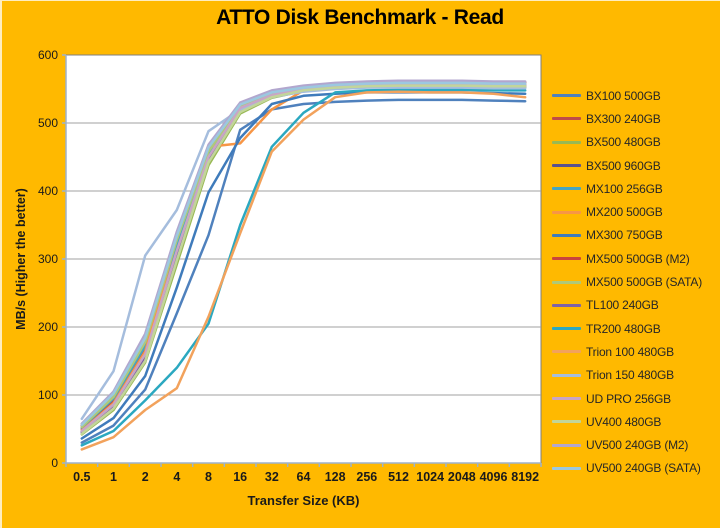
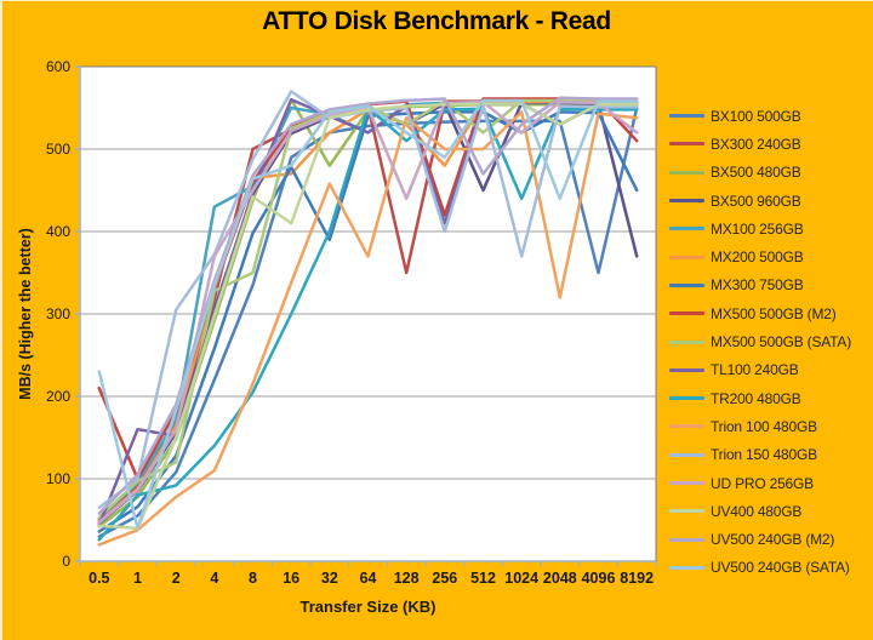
MX500 500GB (M2)/0.5: 60 -> 210
UV500 240GB (SATA)/0.5: 60 -> 230
TL100 240GB/1: 80 -> 160
TR200 480GB/1: 50 -> 80
Trion 150 480GB/1: 140 -> 100
UV400 480GB/1: 80 -> 40
UV500 240GB (SATA)/1: 100 -> 40
MX500 500GB (SATA)/2: 180 -> 120
MX100 256GB/4: 320 -> 430
UD PRO 256GB/4: 310 -> 370
BX300 240GB/8: 450 -> 500
MX500 500GB (SATA)/8: 460 -> 350
BX500 480GB/16: 510 -> 560
MX100 256GB/16: 520 -> 550
TL100 240GB/16: 520 -> 560
TR200 480GB/16: 350 -> 300
Trion 150 480GB/16: 520 -> 570
UV400 480GB/16: 520 -> 410
UV500 240GB (SATA)/16: 530 -> 480
BX500 480GB/32: 540 -> 480
MX300 750GB/32: 530 -> 390
TR200 480GB/32: 460 -> 400
MX100 256GB/64: 550 -> 520
TL100 240GB/64: 550 -> 520
TR200 480GB/64: 520 -> 550
Trion 100 480GB/64: 500 -> 370
BX300 240GB/128: 560 -> 350
BX500 960GB/128: 550 -> 530
MX200 500GB/128: 550 -> 530
MX500 500GB (SATA)/128: 560 -> 530
TR200 480GB/128: 540 -> 510
UD PRO 256GB/128: 550 -> 440
UV500 240GB (SATA)/128: 560 -> 520
MX200 500GB/256: 560 -> 480
MX500 500GB (M2)/256: 560 -> 420
TL100 240GB/256: 550 -> 410
Trion 100 480GB/256: 540 -> 500
Trion 150 480GB/256: 550 -> 400
UV500 240GB (SATA)/256: 560 -> 490
BX500 960GB/512: 560 -> 450
MX500 500GB (SATA)/512: 560 -> 520
Trion 100 480GB/512: 550 -> 500
UV500 240GB (M2)/512: 560 -> 470
MX300 750GB/1024: 540 -> 520
TR200 480GB/1024: 550 -> 440
Trion 150 480GB/1024: 550 -> 370
UD PRO 256GB/1024: 560 -> 520
UV500 240GB (M2)/1024: 560 -> 530
TL100 240GB/2048: 560 -> 530
Trion 100 480GB/2048: 540 -> 320
UV400 480GB/2048: 560 -> 530
UV500 240GB (SATA)/2048: 560 -> 440
BX100 500GB/4096: 530 -> 350
BX100 500GB/8192: 530 -> 550
BX500 960GB/8192: 560 -> 370
MX300 750GB/8192: 540 -> 450
MX500 500GB (M2)/8192: 560 -> 510
UD PRO 256GB/8192: 560 -> 520
